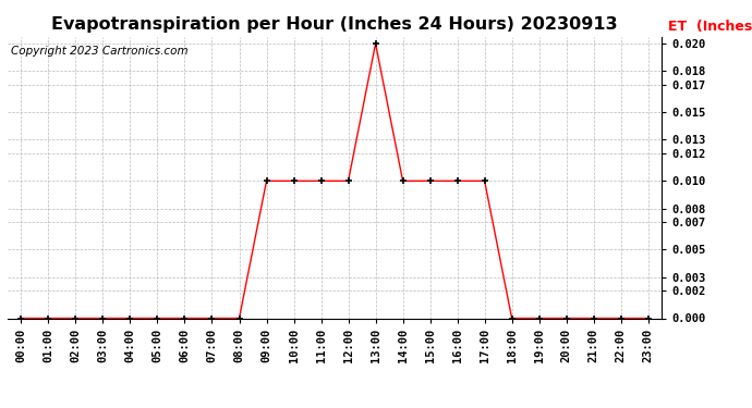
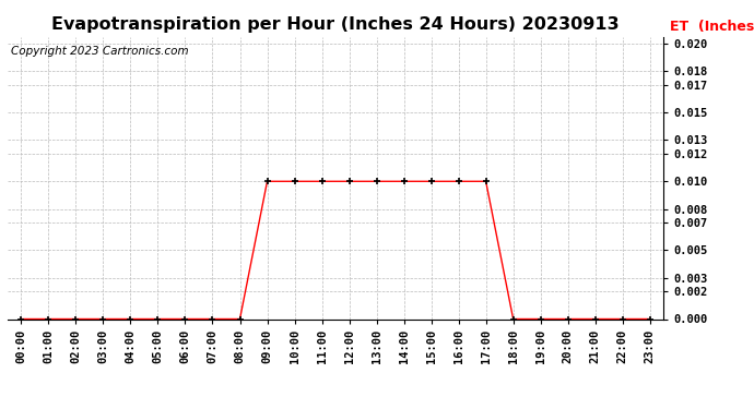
13:00: 0.02 -> 0.01
